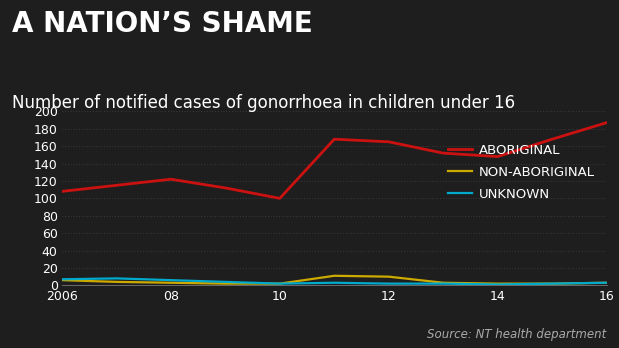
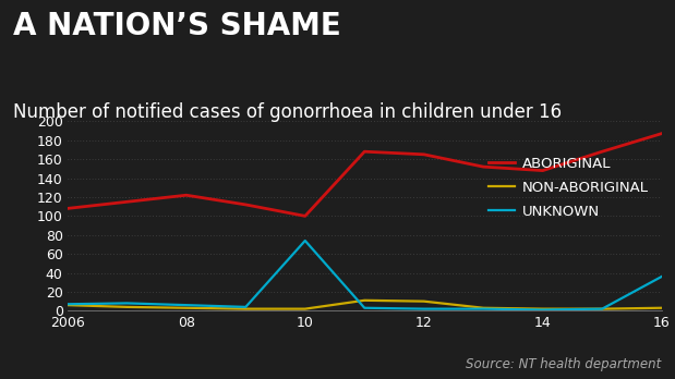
UNKNOWN/10: 2 -> 74
UNKNOWN/16: 3 -> 36
